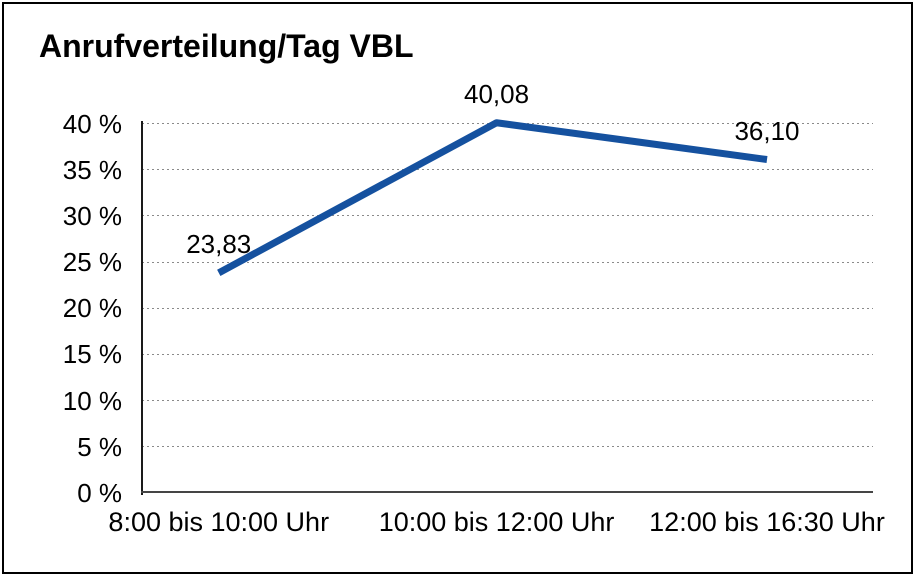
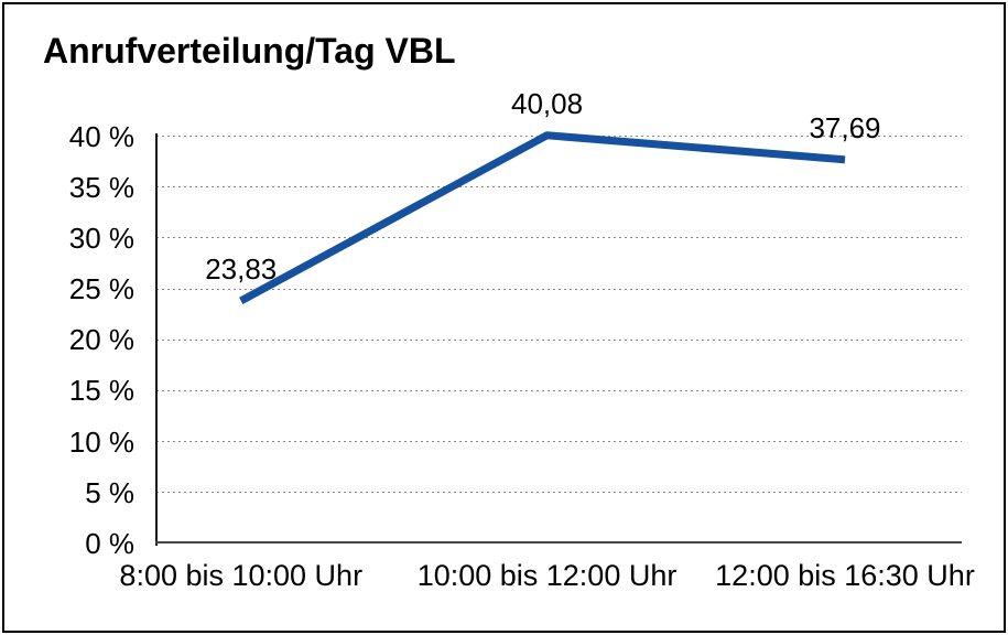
12:00 bis 16:30 Uhr: 36,10 -> 37,69
